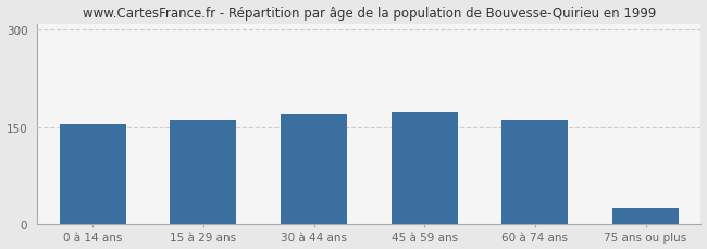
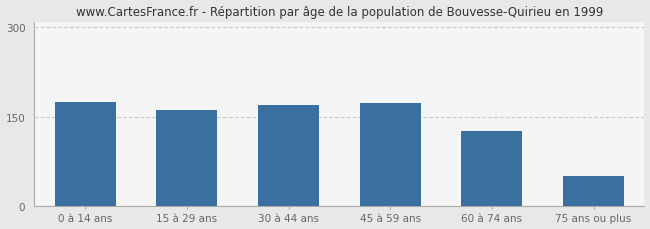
0 à 14 ans: 155 -> 174
60 à 74 ans: 161 -> 126
75 ans ou plus: 25 -> 50
